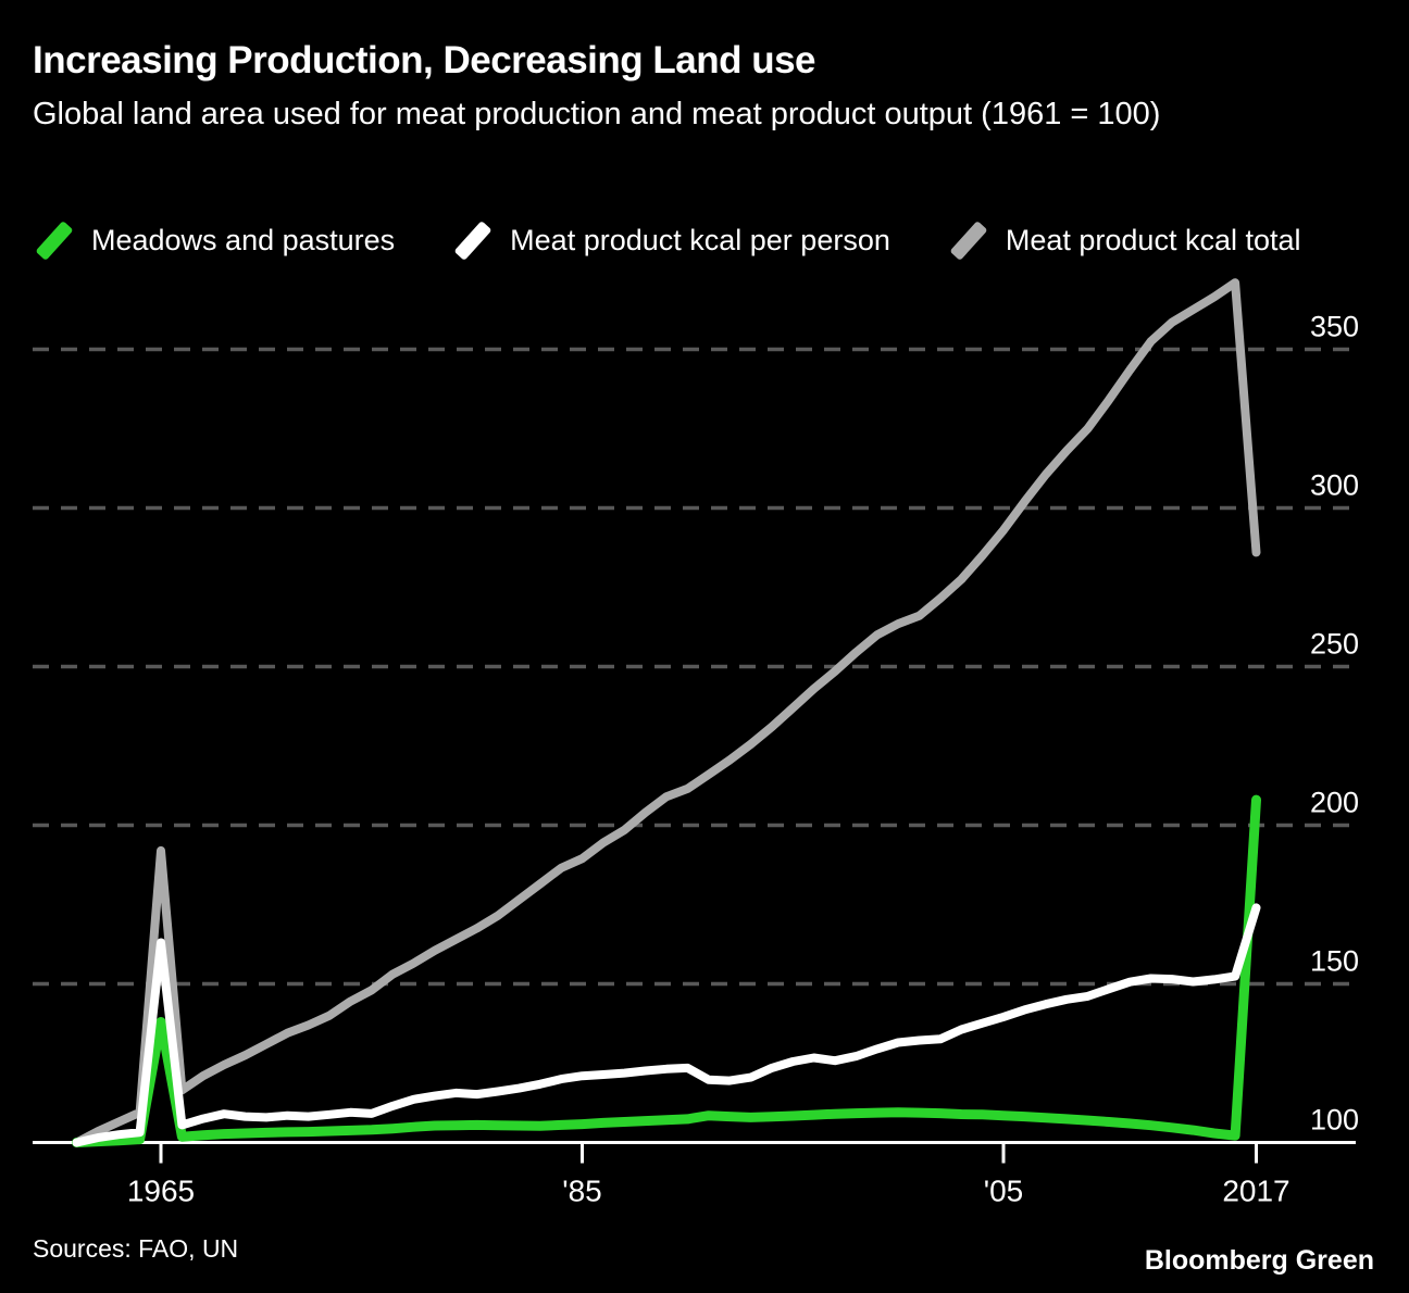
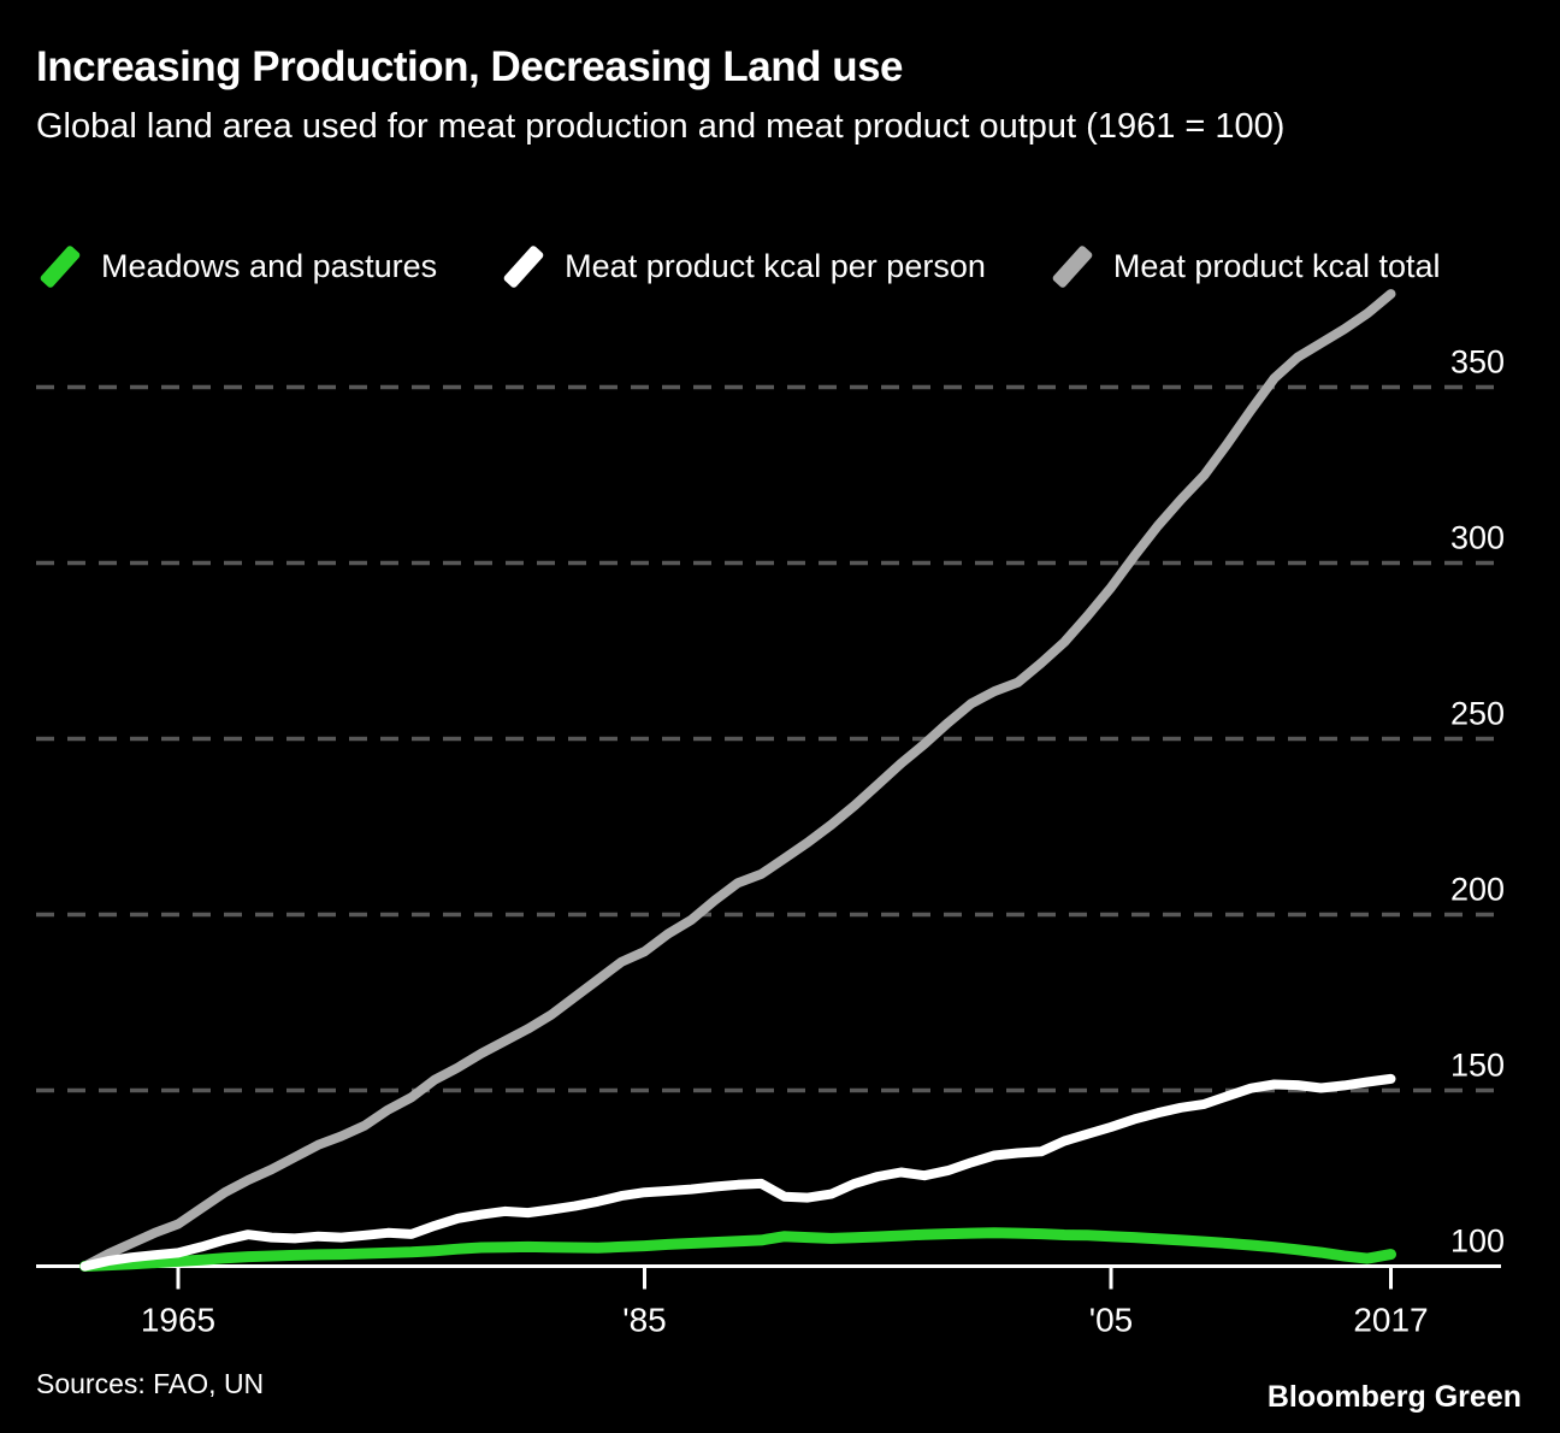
Meadows and pastures/1965: 138 -> 101
Meat product kcal per person/1965: 163 -> 104
Meat product kcal total/1965: 192 -> 112
Meadows and pastures/2017: 208 -> 103
Meat product kcal per person/2017: 174 -> 153
Meat product kcal total/2017: 286 -> 376
